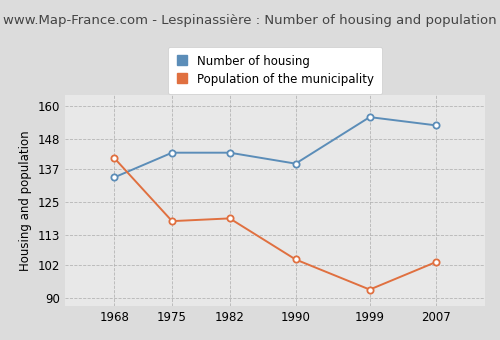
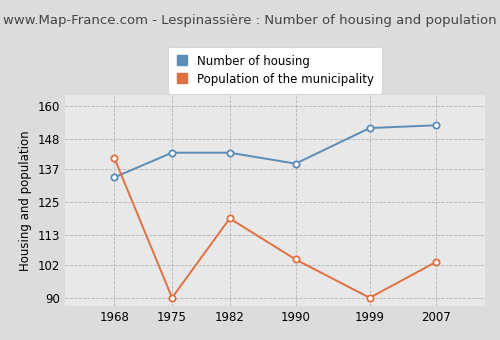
Population of the municipality/1975: 118 -> 90
Number of housing/1999: 156 -> 152
Population of the municipality/1999: 93 -> 90
